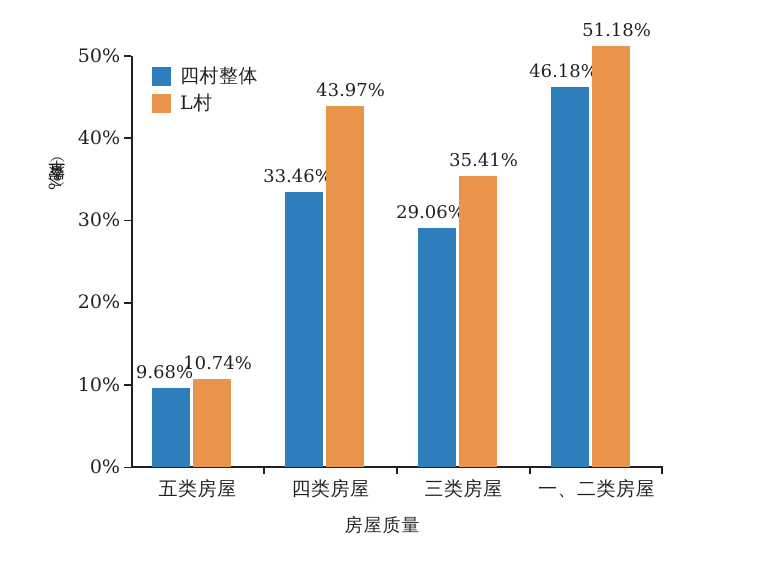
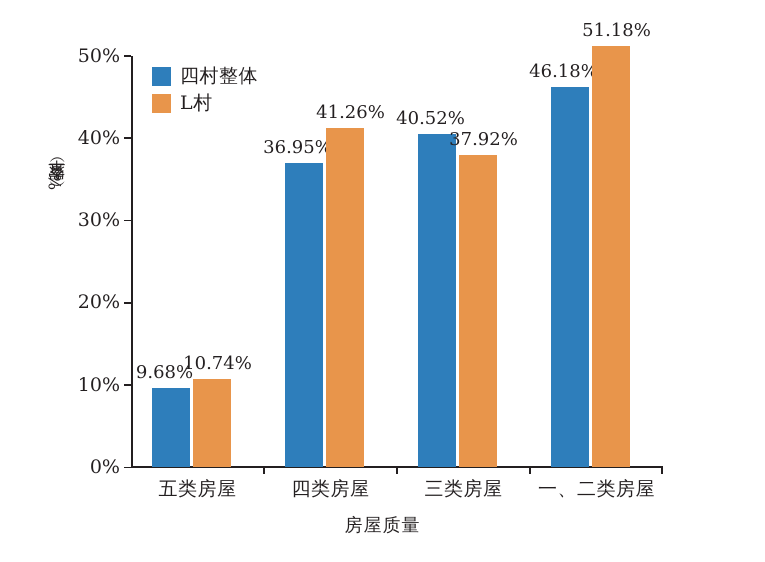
四村整体/四类房屋: 33.46% -> 36.95%
L村/四类房屋: 43.97% -> 41.26%
四村整体/三类房屋: 29.06% -> 40.52%
L村/三类房屋: 35.41% -> 37.92%
